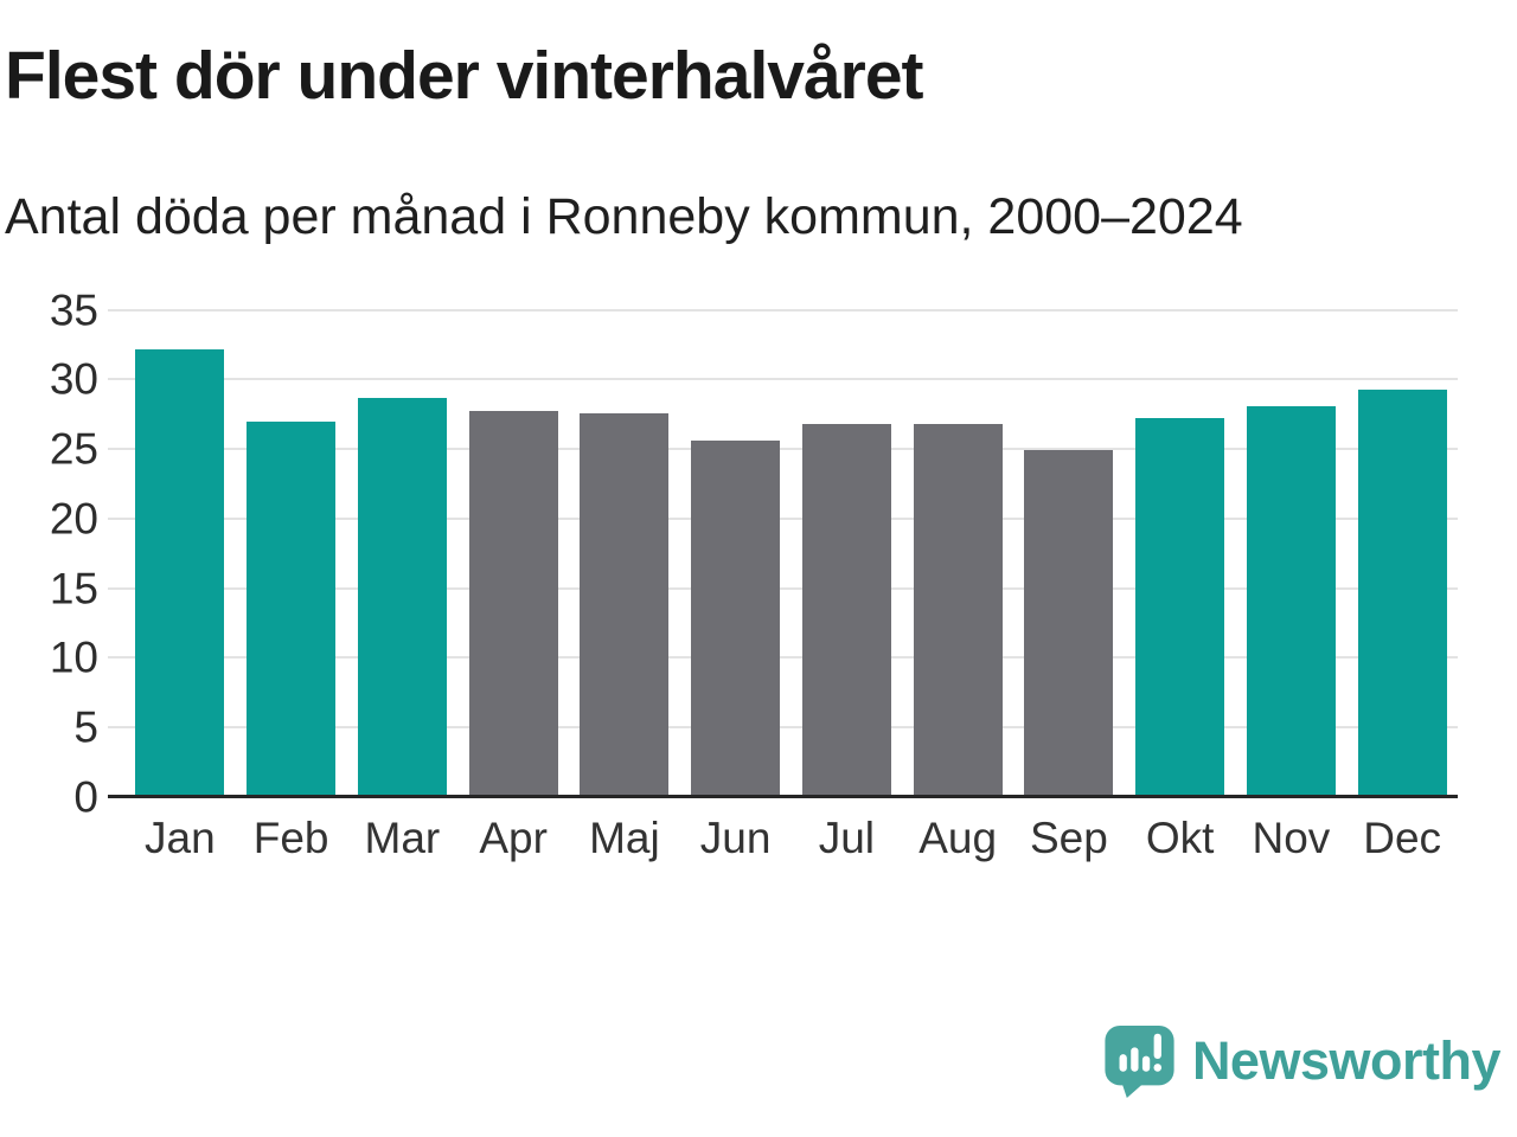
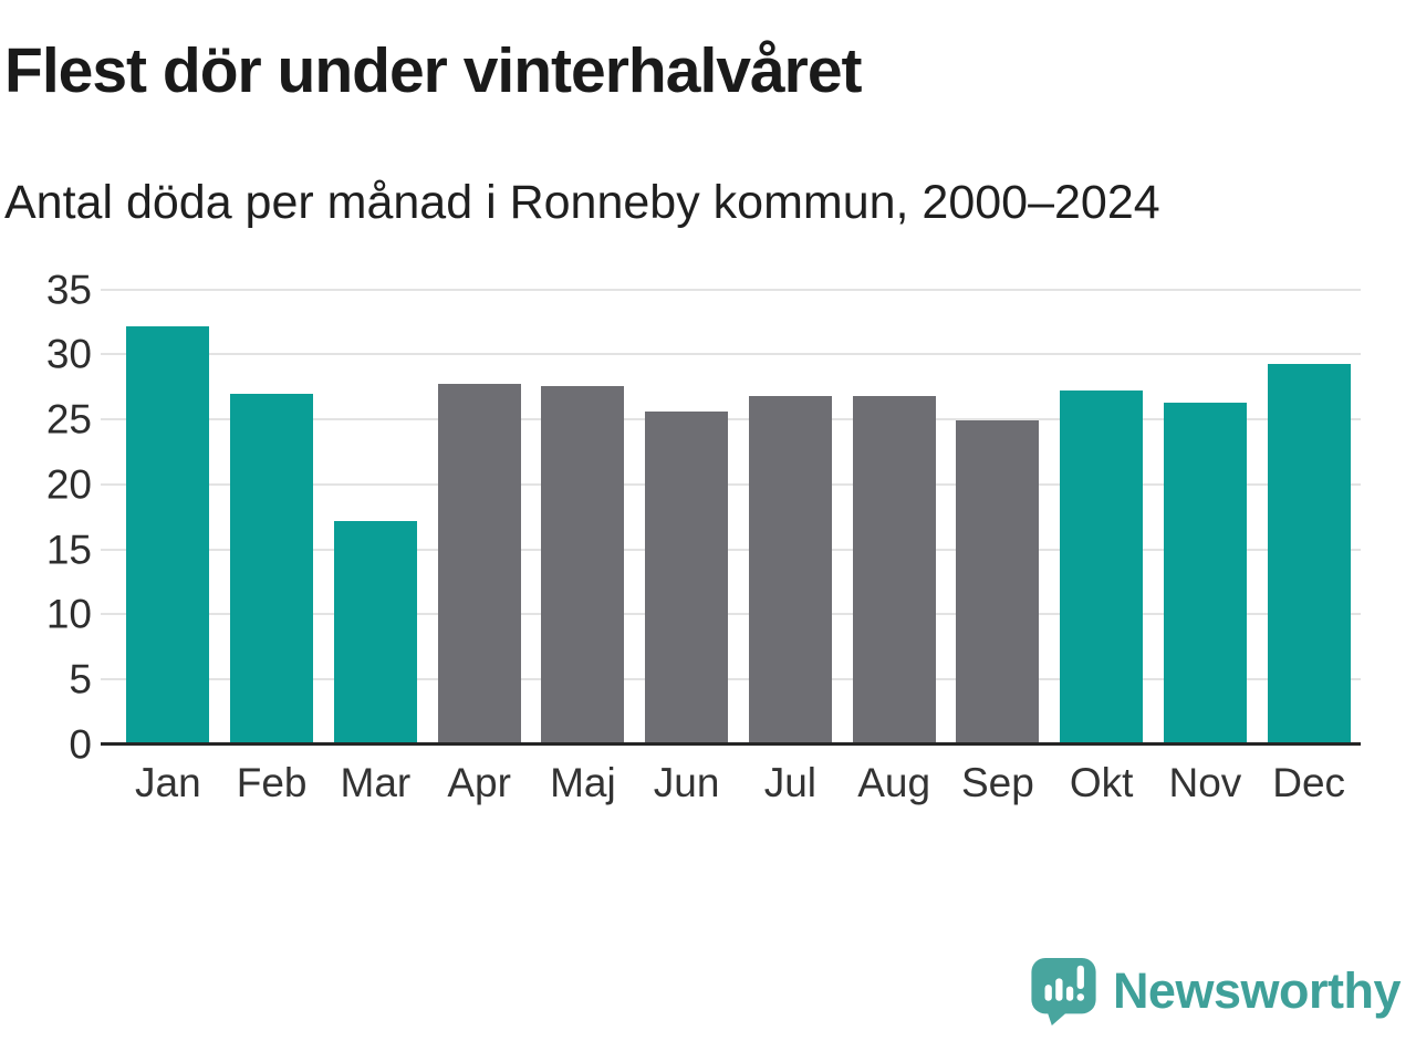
Mar: 28.7 -> 17.2
Nov: 28.1 -> 26.3
